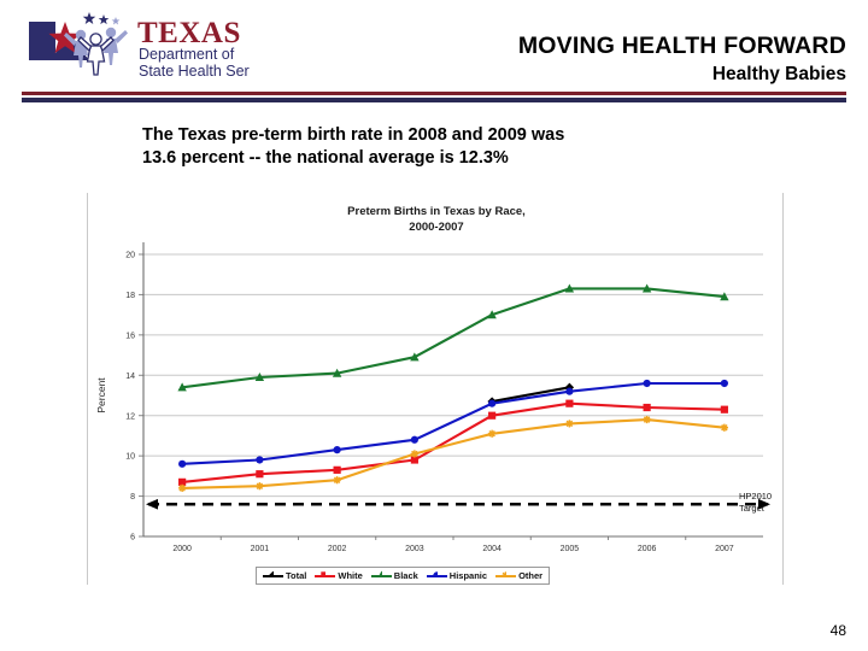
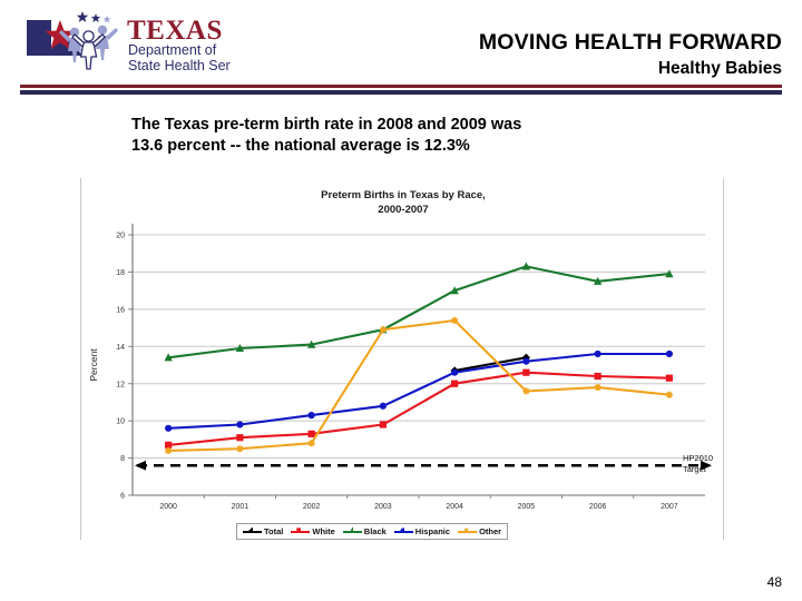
Other/2003: 10.1 -> 14.9
Other/2004: 11.1 -> 15.4
Black/2006: 18.3 -> 17.5
